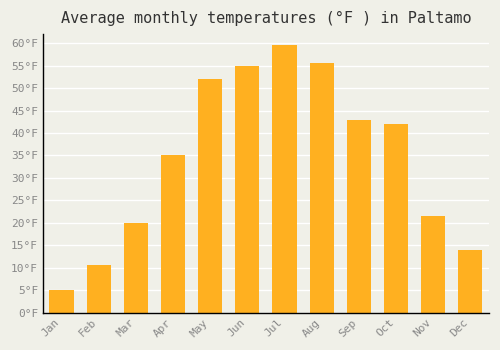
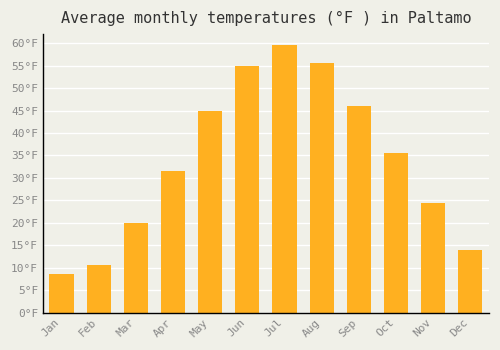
Jan: 5.0°F -> 8.5°F
Apr: 35.0°F -> 31.5°F
May: 52.0°F -> 45.0°F
Sep: 43.0°F -> 46.0°F
Oct: 42.0°F -> 35.5°F
Nov: 21.5°F -> 24.5°F
